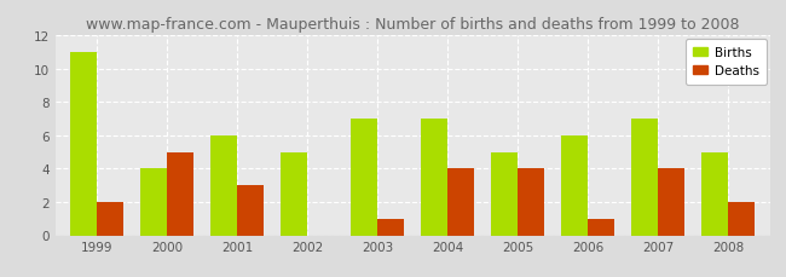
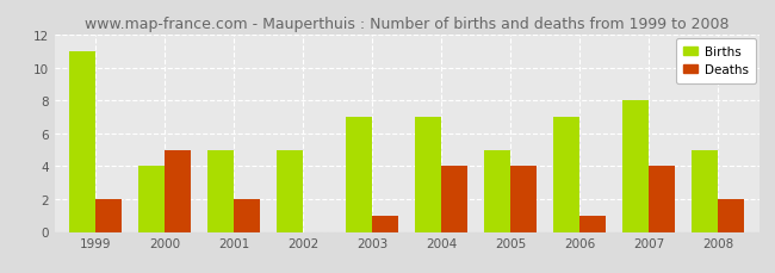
Births/2001: 6 -> 5
Deaths/2001: 3 -> 2
Births/2006: 6 -> 7
Births/2007: 7 -> 8
